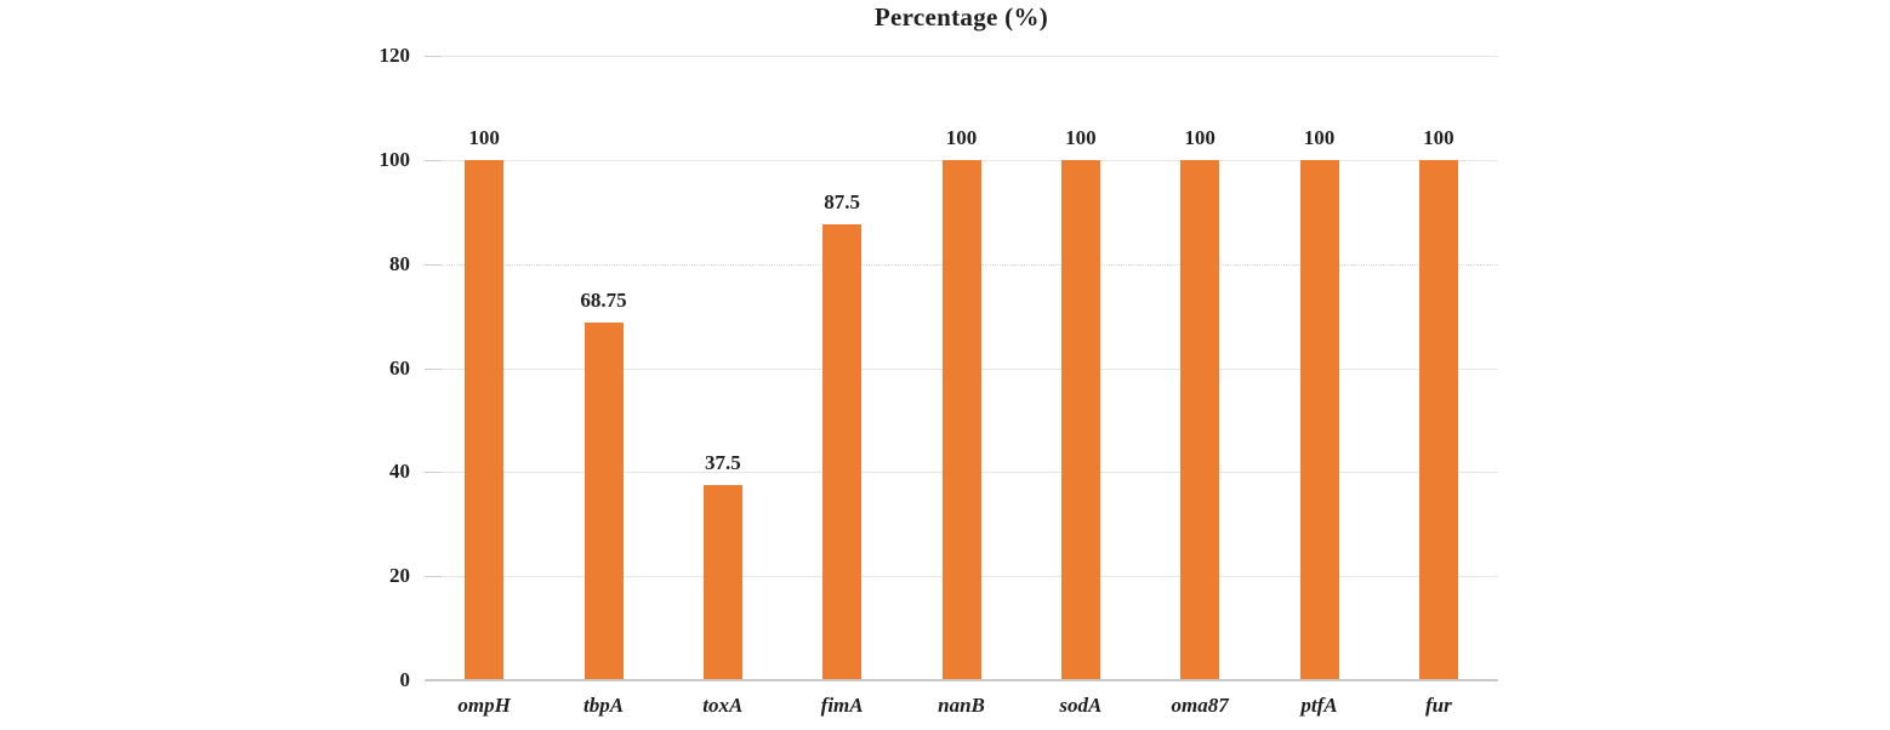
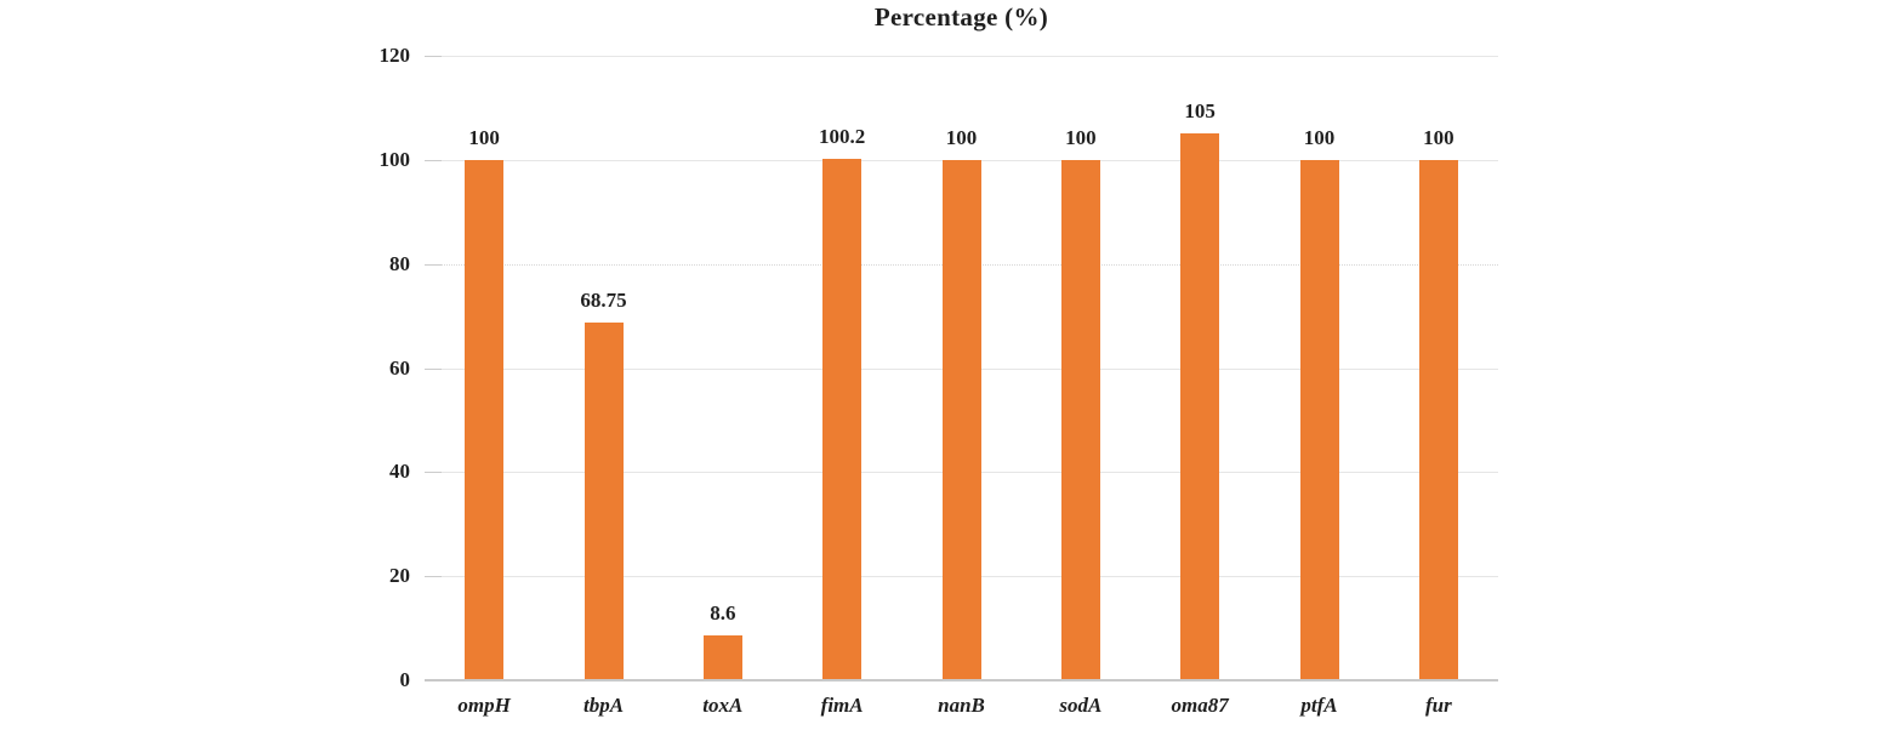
toxA: 37.5 -> 8.6
fimA: 87.5 -> 100.2
oma87: 100 -> 105
